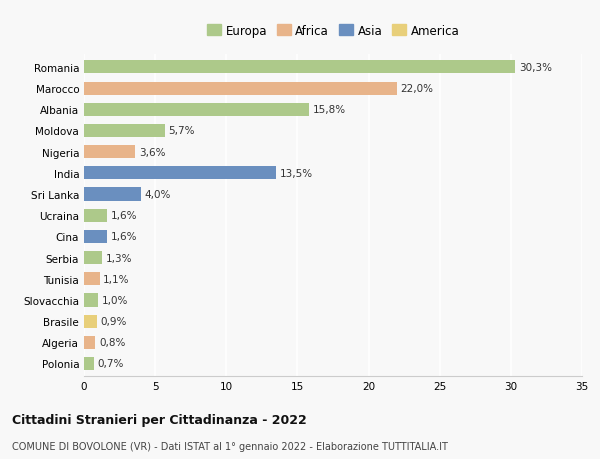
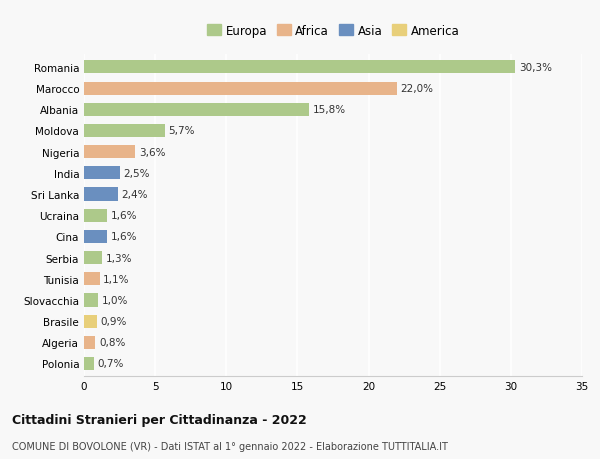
India: 13,5% -> 2,5%
Sri Lanka: 4,0% -> 2,4%
